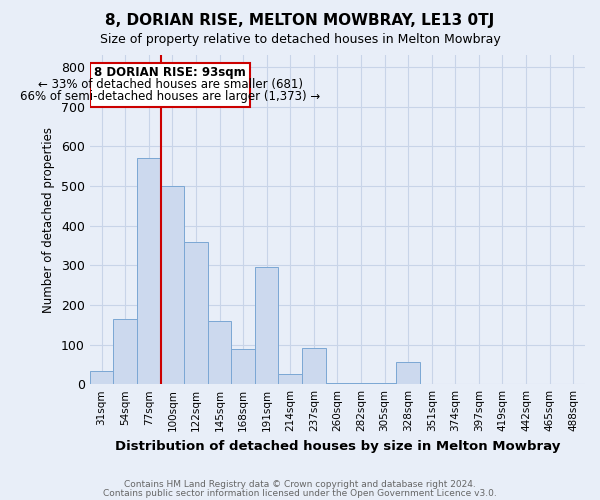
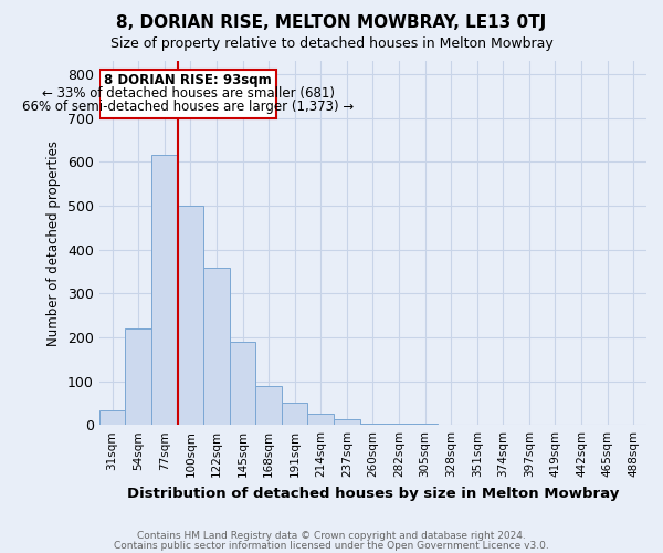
54sqm: 165 -> 220
77sqm: 570 -> 615
145sqm: 160 -> 190
191sqm: 295 -> 50
237sqm: 90 -> 14
328sqm: 55 -> 1
